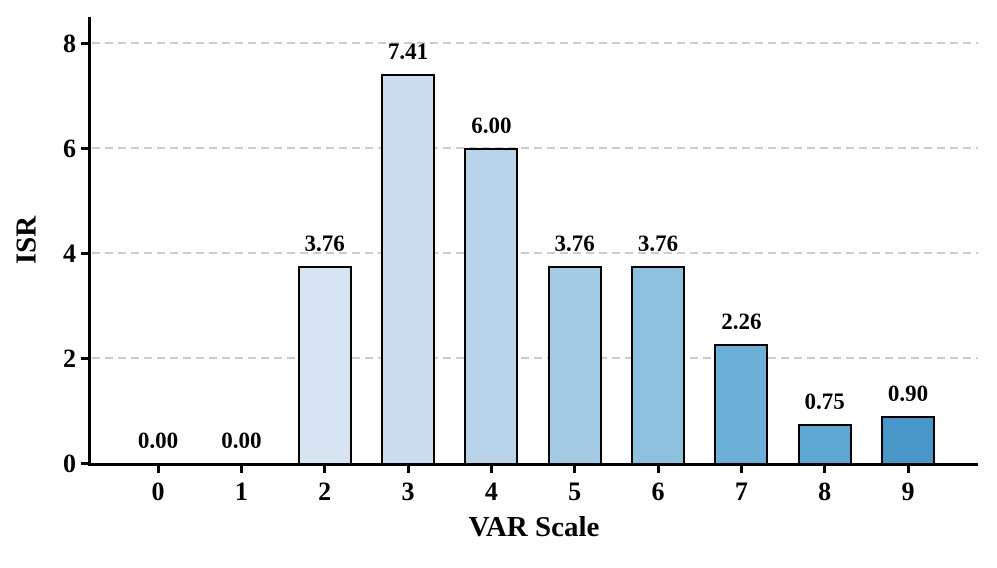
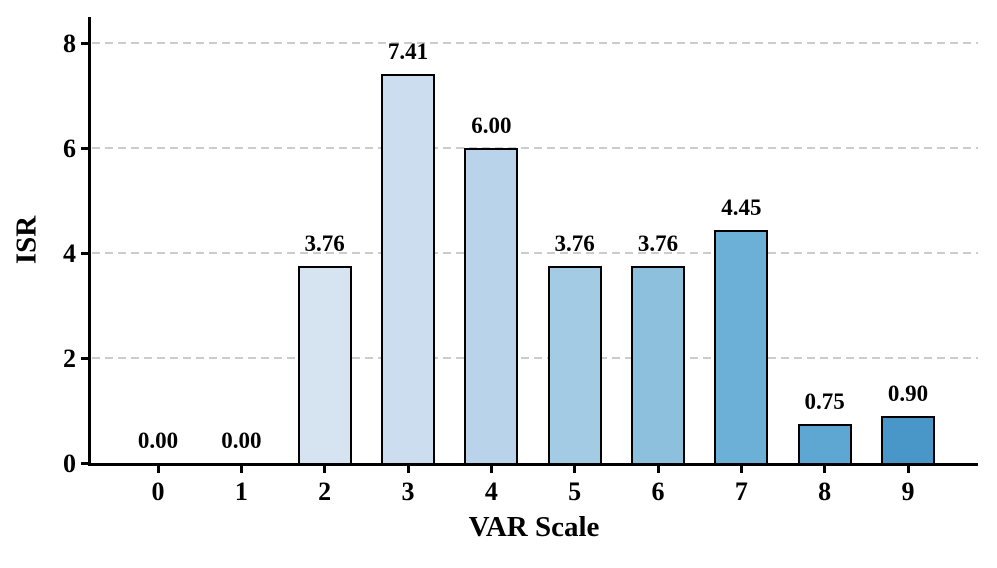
7: 2.26 -> 4.45
